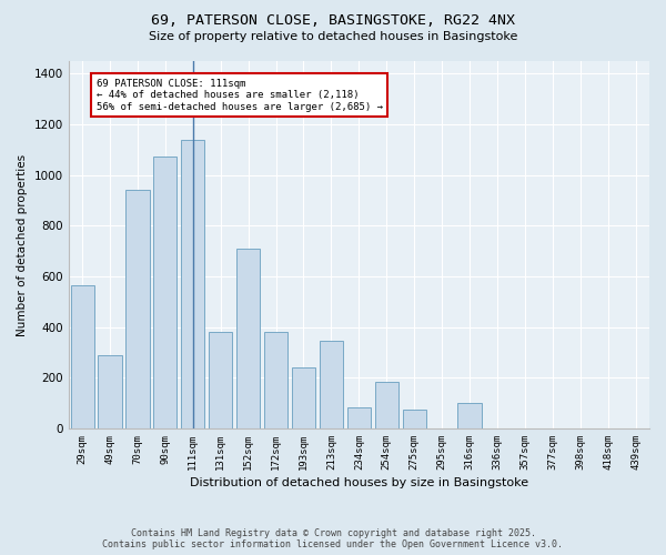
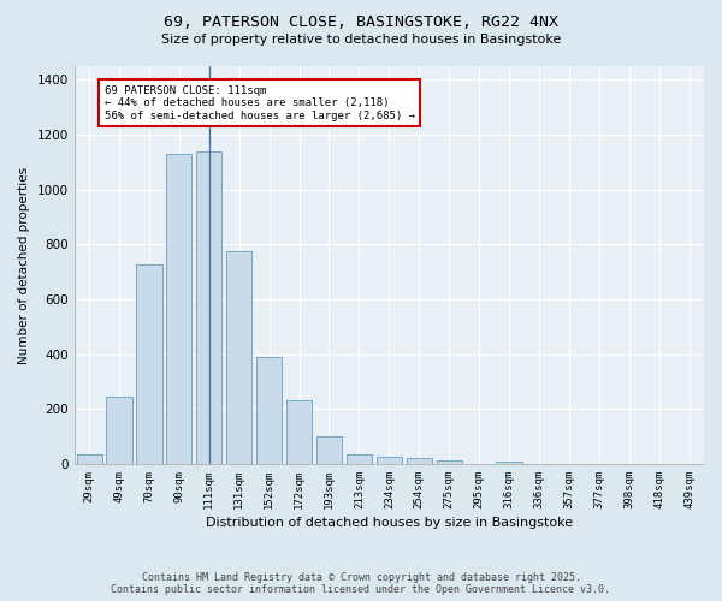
29sqm: 565 -> 35
49sqm: 290 -> 245
70sqm: 940 -> 725
90sqm: 1075 -> 1130
131sqm: 380 -> 775
152sqm: 710 -> 390
172sqm: 380 -> 230
193sqm: 240 -> 100
213sqm: 345 -> 35
234sqm: 85 -> 25
254sqm: 185 -> 20
275sqm: 75 -> 15
316sqm: 100 -> 10
